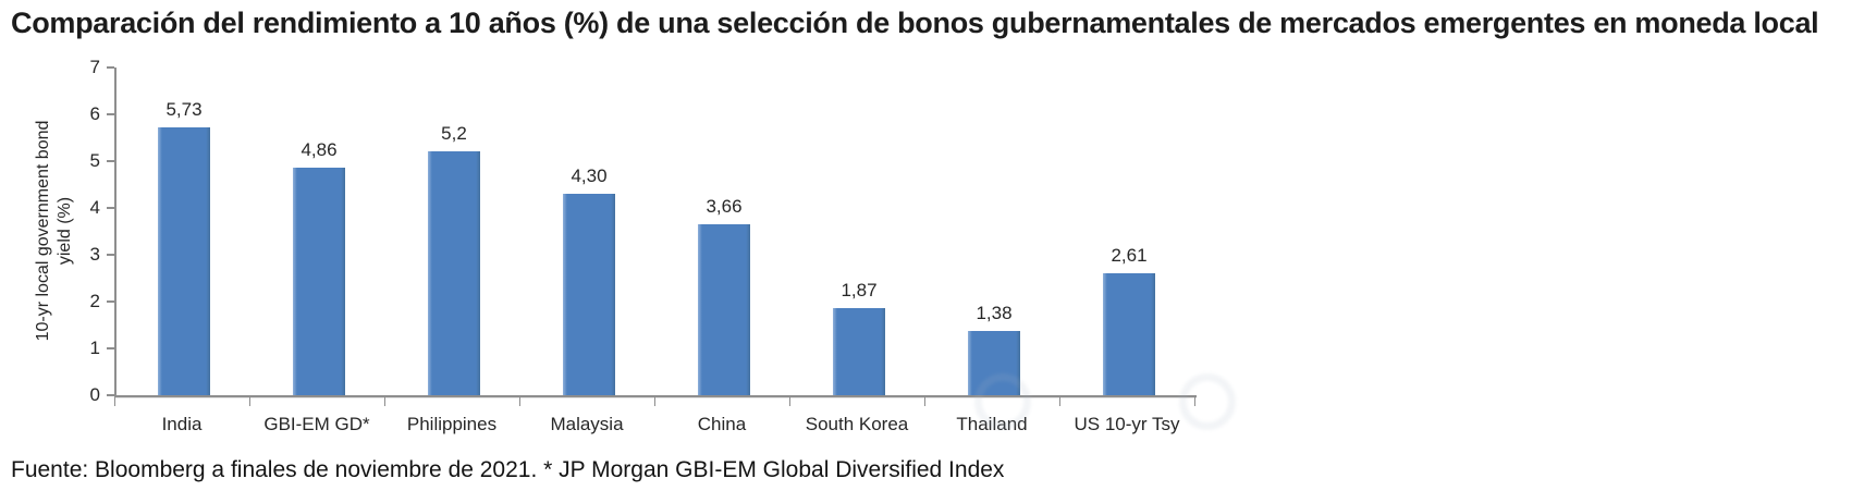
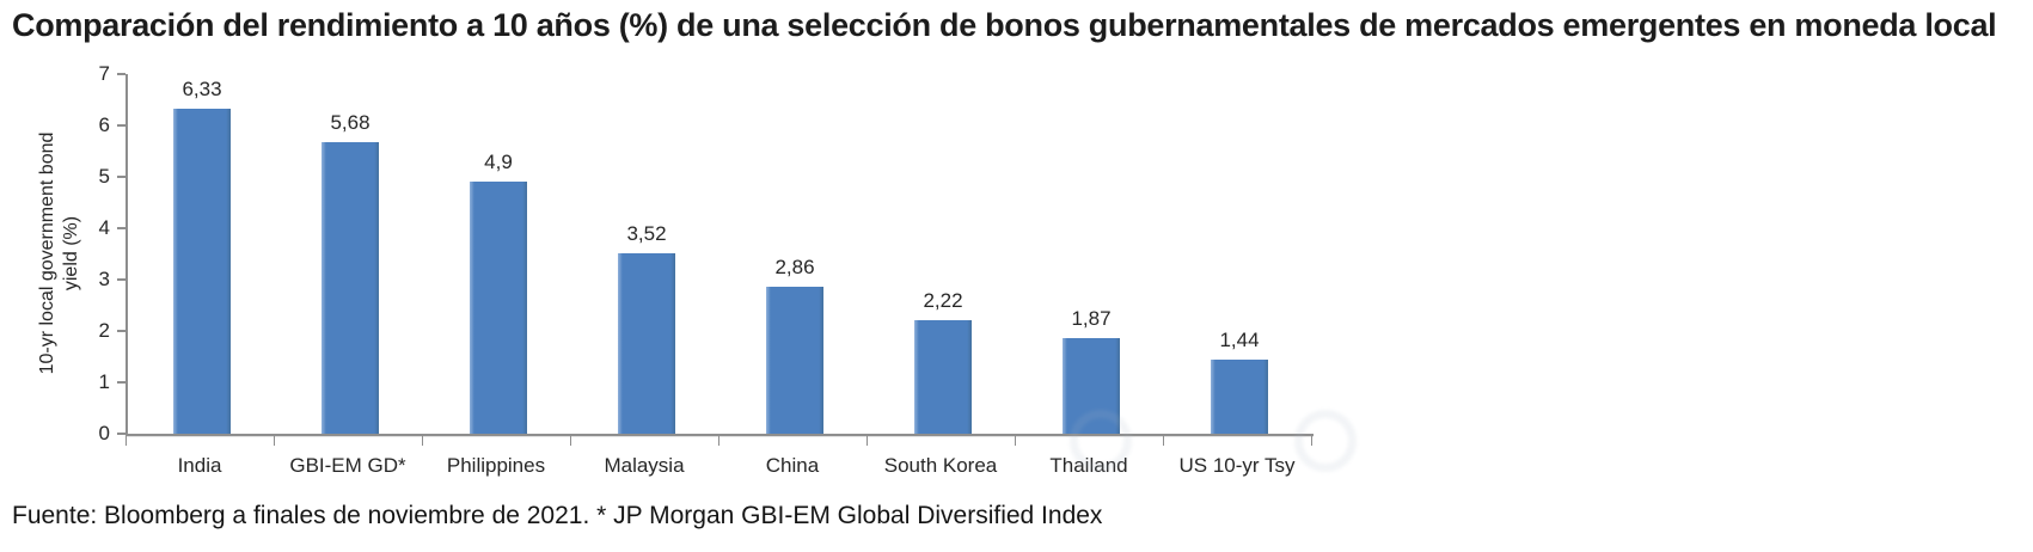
India: 5,73 -> 6,33
GBI-EM GD*: 4,86 -> 5,68
Philippines: 5,2 -> 4,9
Malaysia: 4,30 -> 3,52
China: 3,66 -> 2,86
South Korea: 1,87 -> 2,22
Thailand: 1,38 -> 1,87
US 10-yr Tsy: 2,61 -> 1,44
